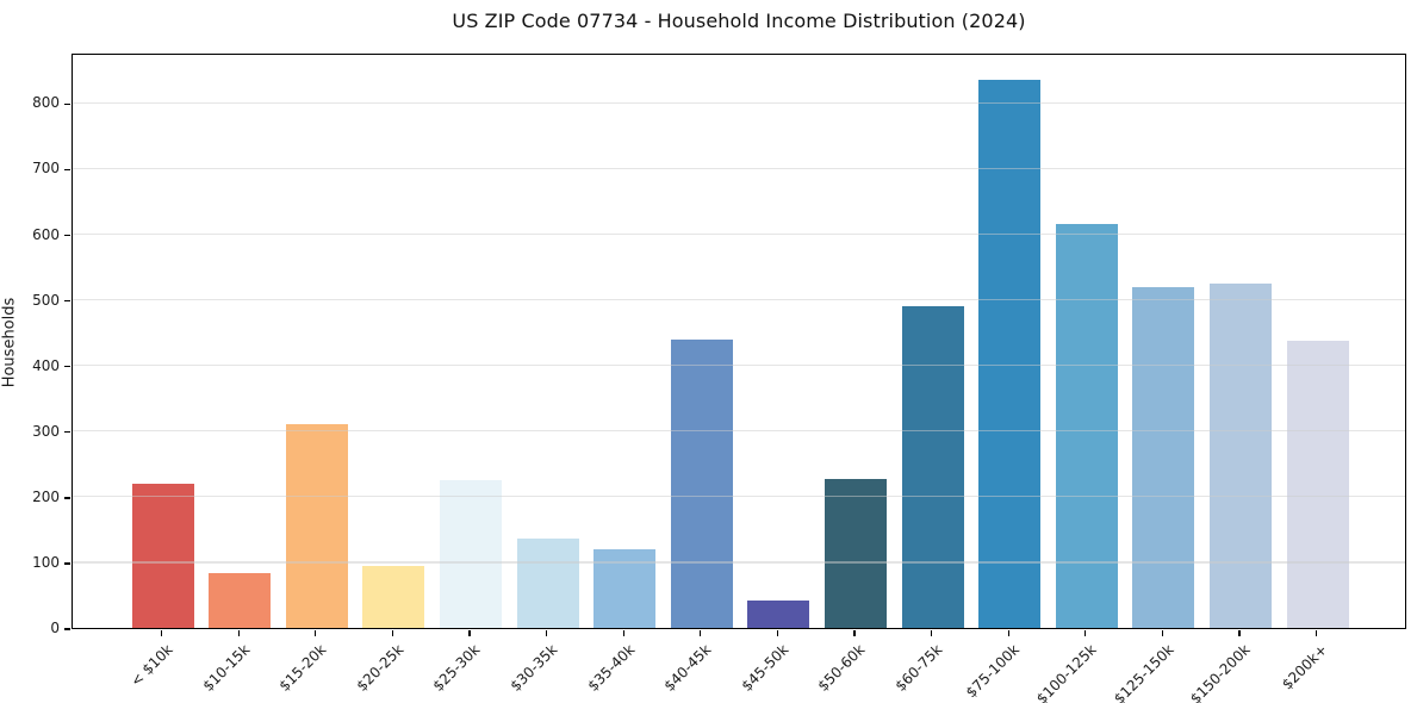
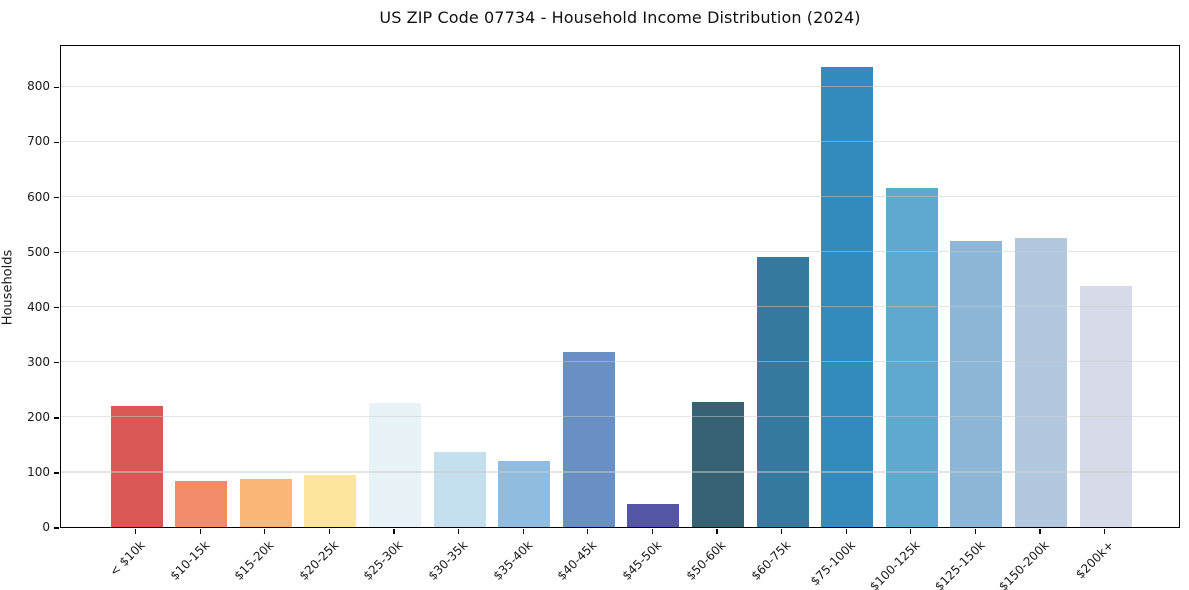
$15-20k: 310 -> 90
$40-45k: 440 -> 320
